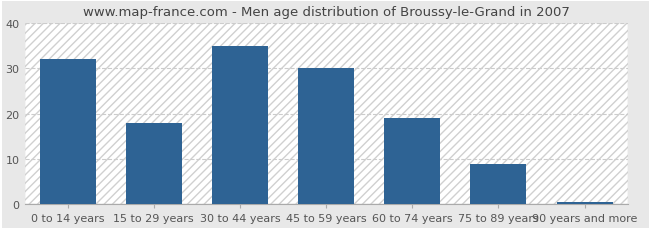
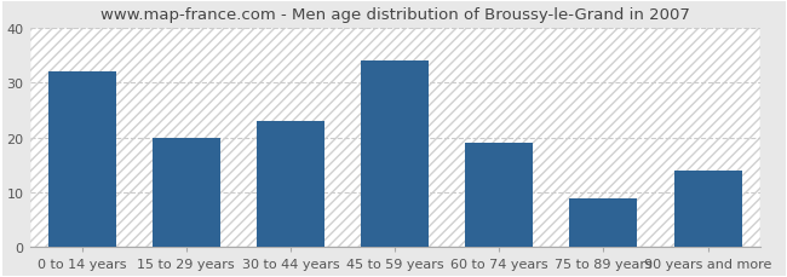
15 to 29 years: 18.0 -> 20.0
30 to 44 years: 35.0 -> 23.0
45 to 59 years: 30.0 -> 34.0
90 years and more: 0.5 -> 14.0
